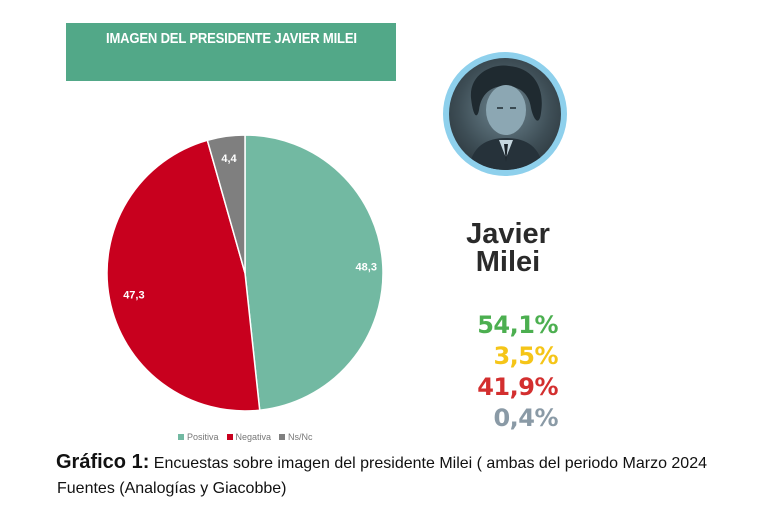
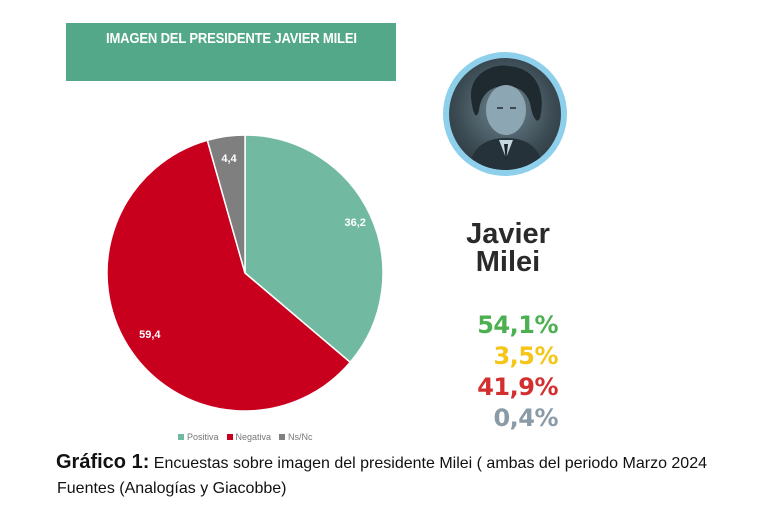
Positiva: 48,3 -> 36,2
Negativa: 47,3 -> 59,4
